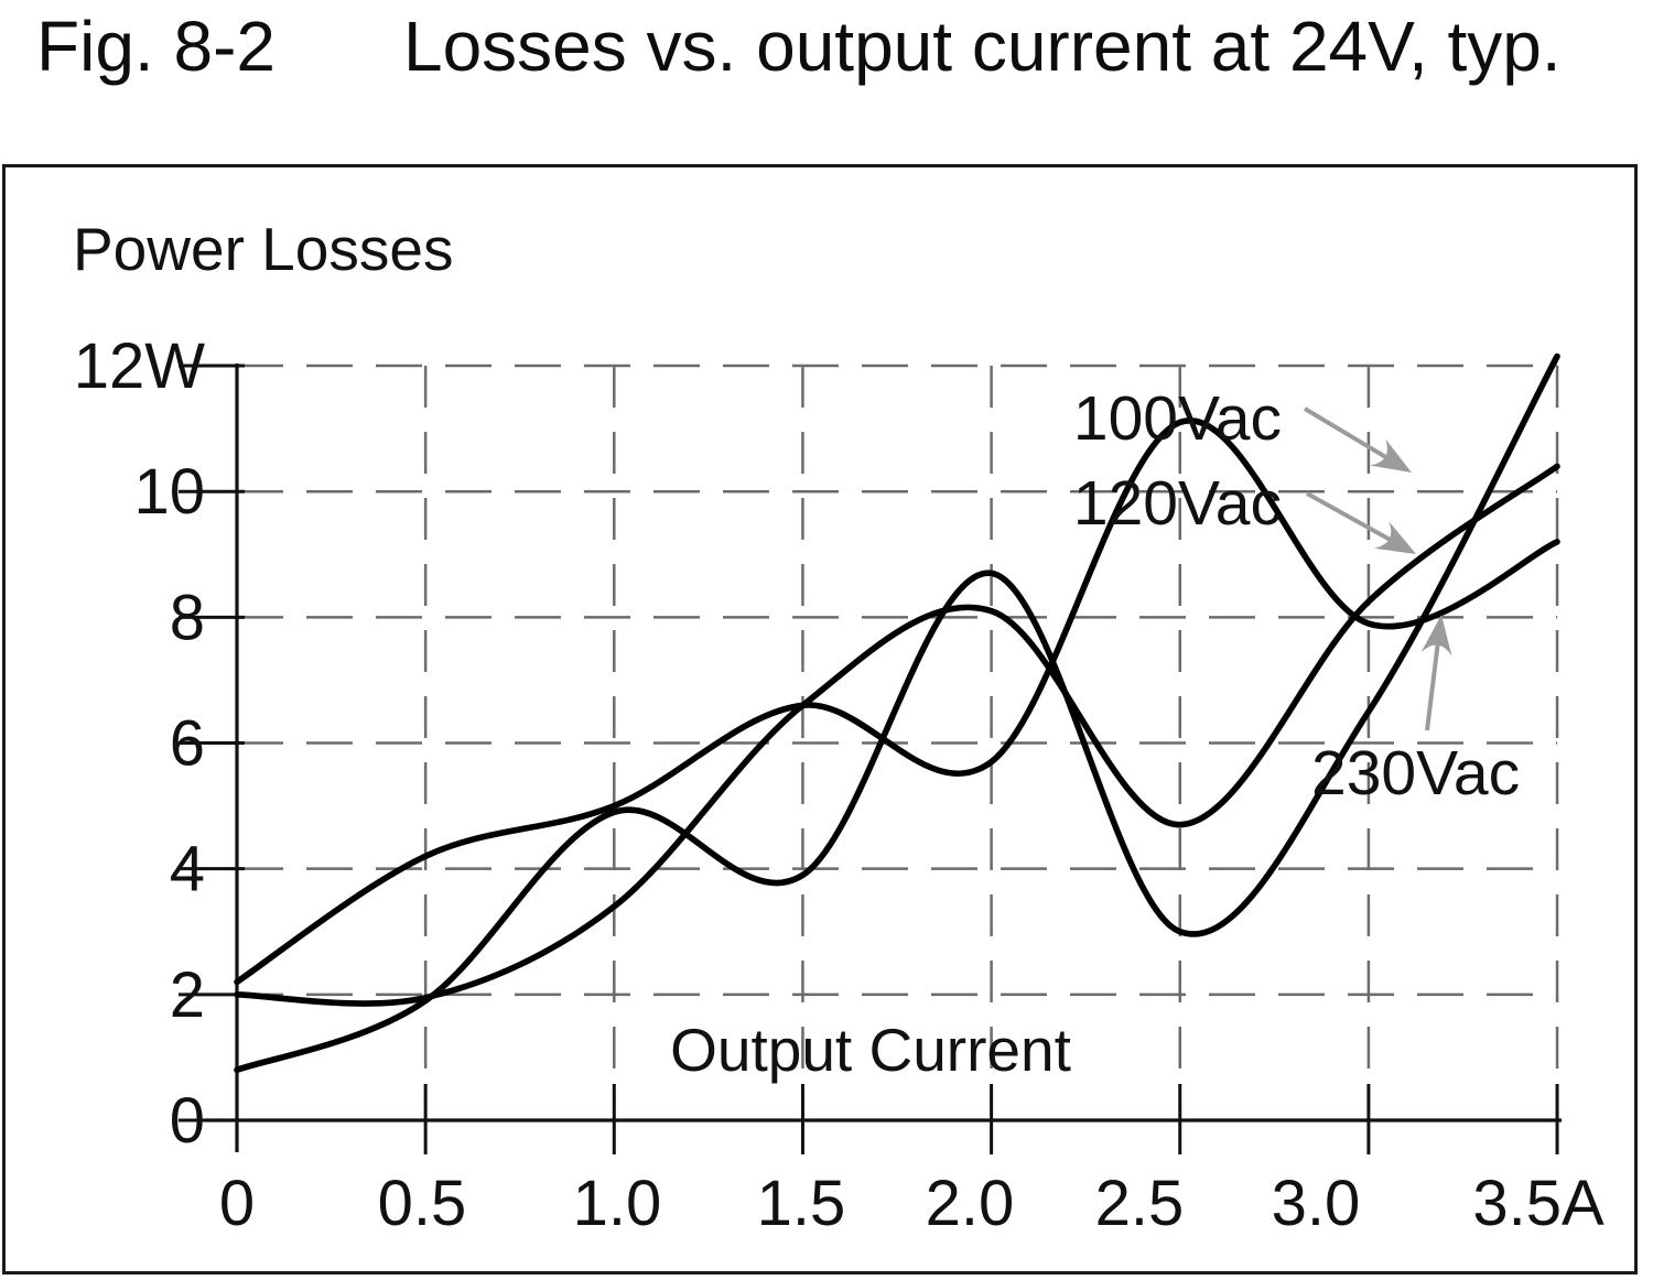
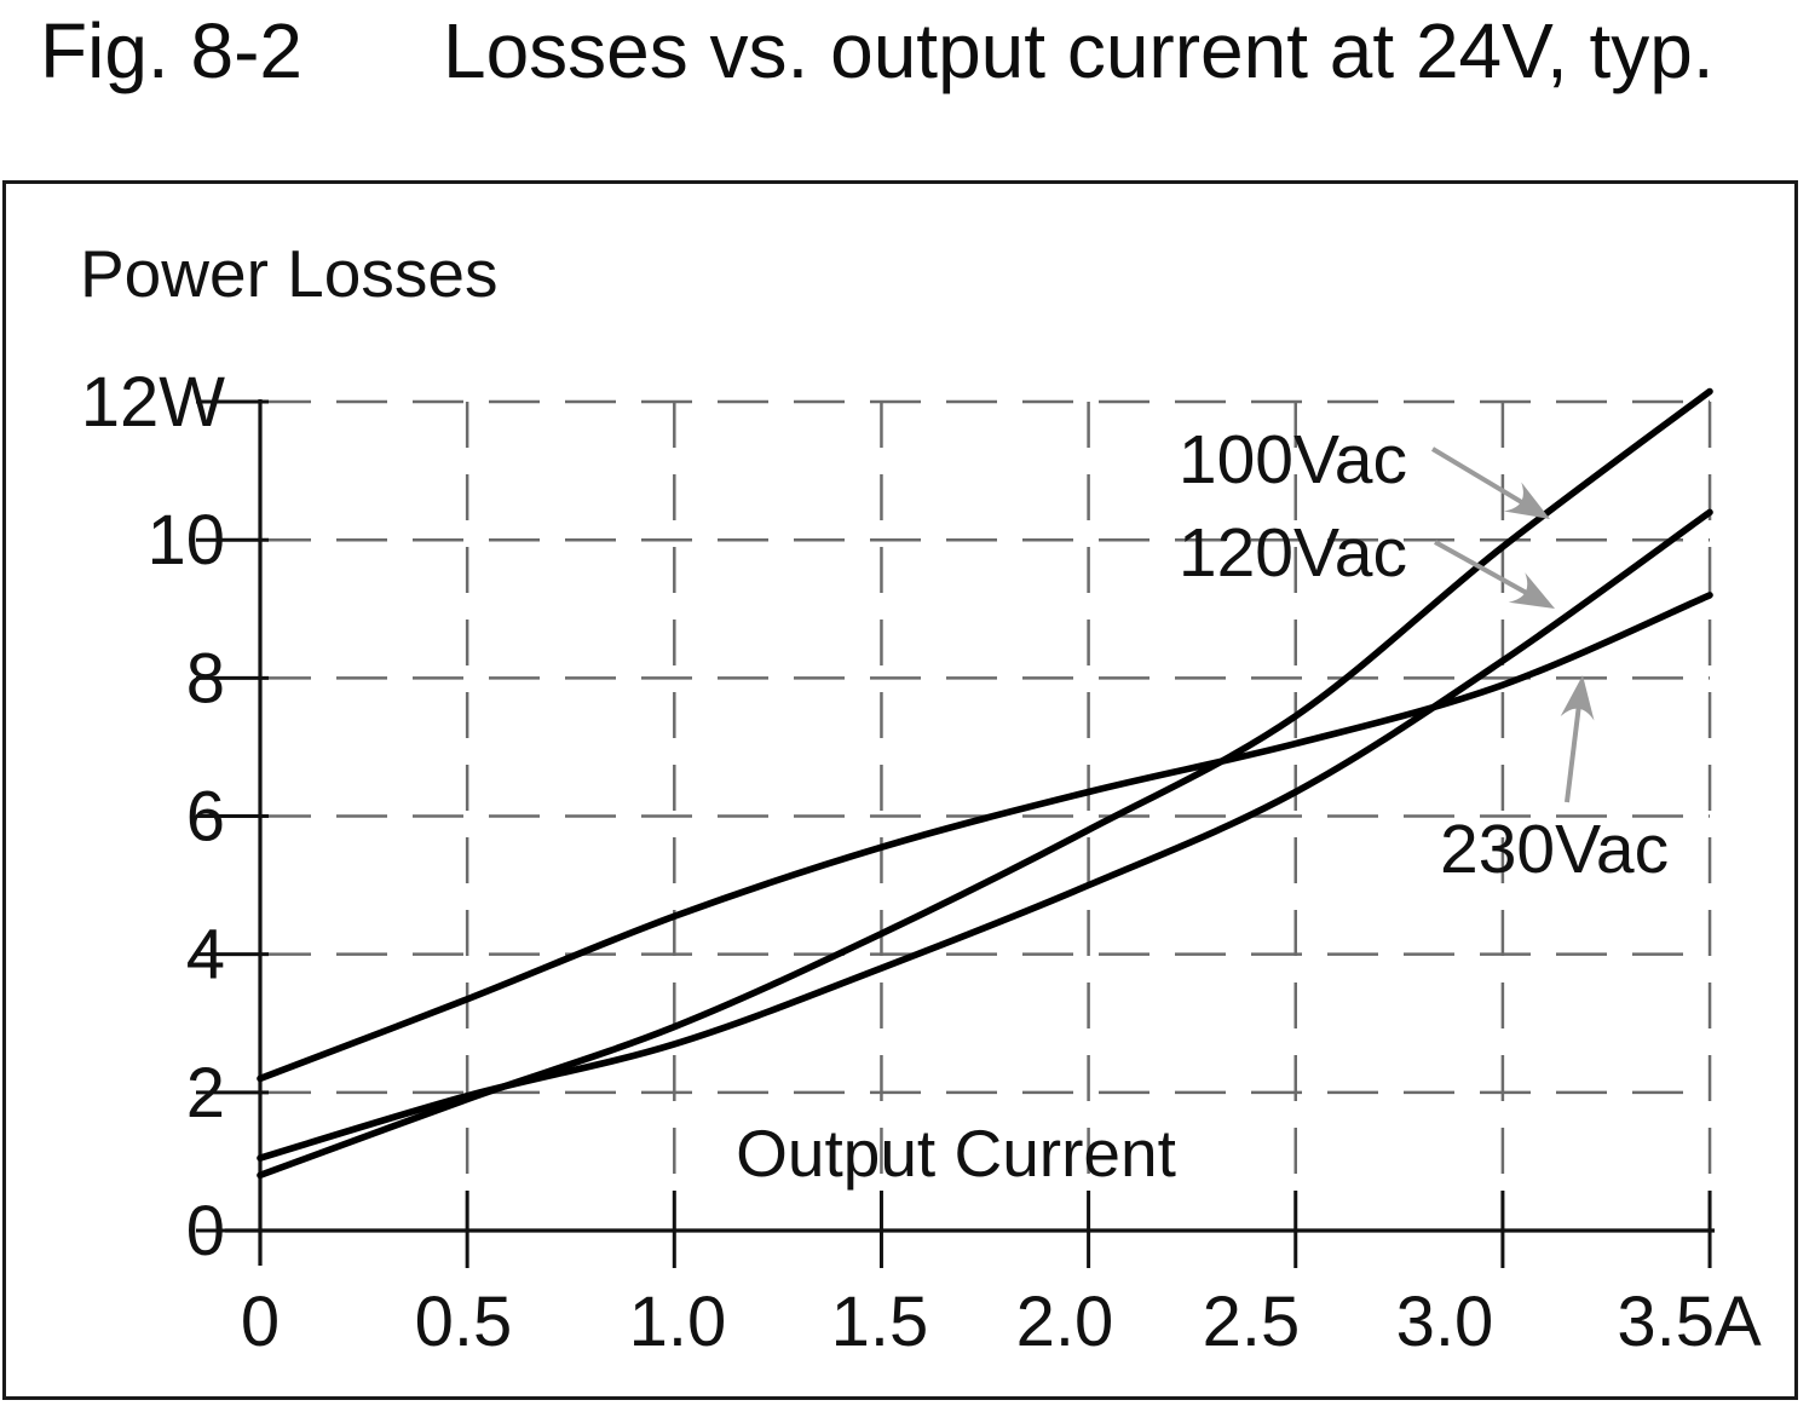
120Vac/0: 2.0 -> 1.1
230Vac/0.5: 4.2 -> 3.4
100Vac/1.0: 4.9 -> 3.0
120Vac/1.0: 3.4 -> 2.7
230Vac/1.0: 5.0 -> 4.5
100Vac/1.5: 3.9 -> 4.3
120Vac/1.5: 6.6 -> 3.8
230Vac/1.5: 6.6 -> 5.5
100Vac/2.0: 8.7 -> 5.8
120Vac/2.0: 8.1 -> 5.0
230Vac/2.0: 5.7 -> 6.3
100Vac/2.5: 3.0 -> 7.5
120Vac/2.5: 4.7 -> 6.3
230Vac/2.5: 11.1 -> 7.0
100Vac/3.0: 6.5 -> 9.9
